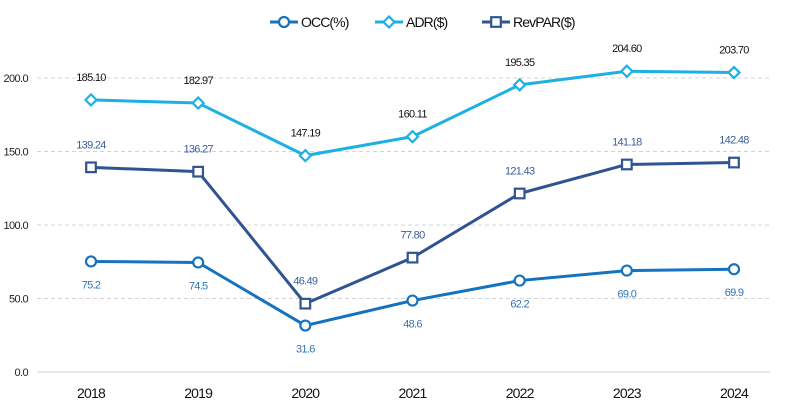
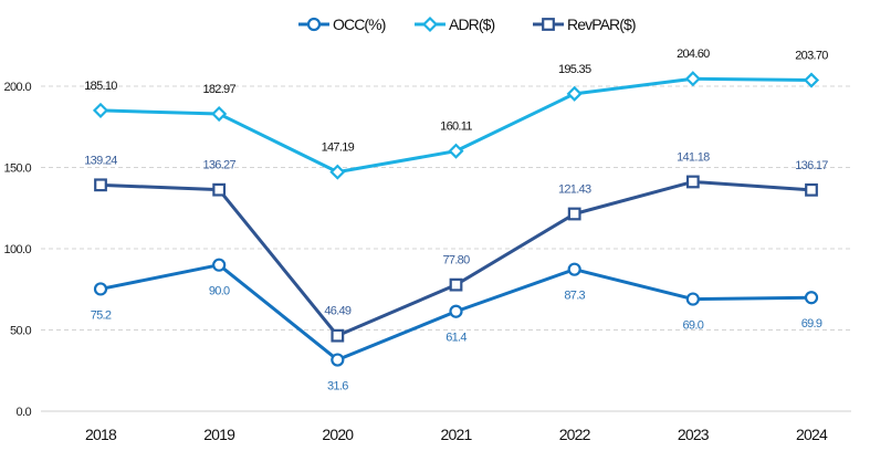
OCC(%)/2019: 74.5 -> 90.0
OCC(%)/2021: 48.6 -> 61.4
OCC(%)/2022: 62.2 -> 87.3
RevPAR($)/2024: 142.48 -> 136.17
